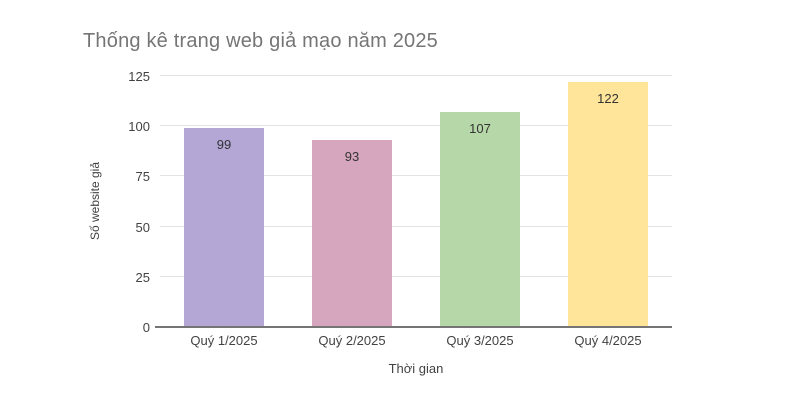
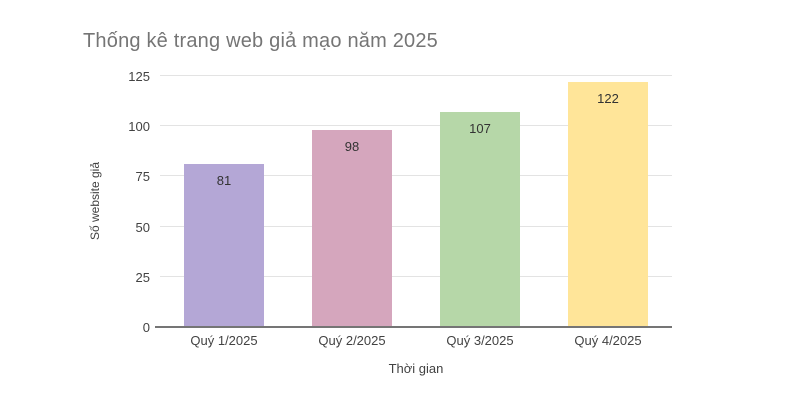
Quý 1/2025: 99 -> 81
Quý 2/2025: 93 -> 98
